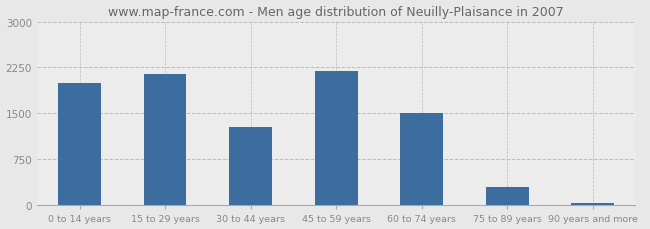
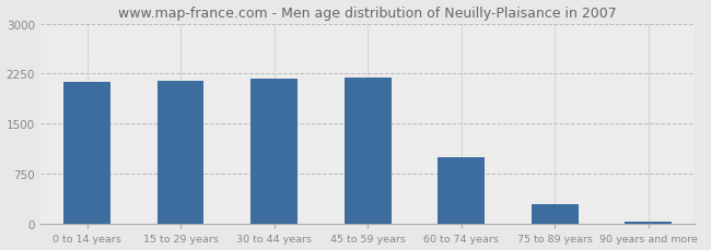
0 to 14 years: 2000 -> 2130
30 to 44 years: 1280 -> 2170
60 to 74 years: 1500 -> 1000
